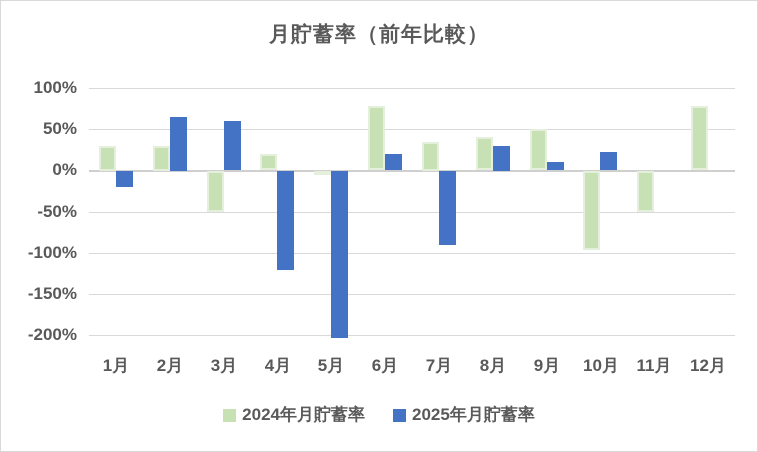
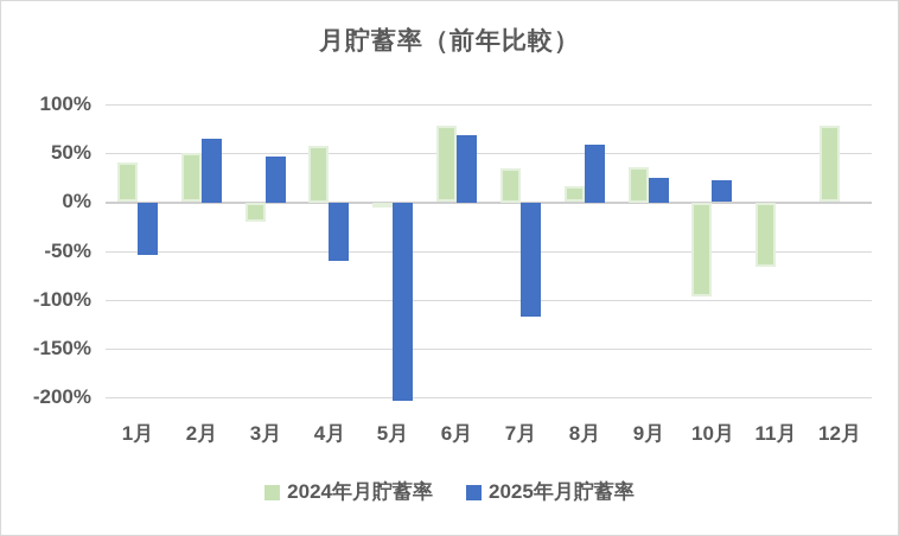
2024年月貯蓄率/1月: 30% -> 40%
2025年月貯蓄率/1月: -20% -> -50%
2024年月貯蓄率/2月: 30% -> 50%
2024年月貯蓄率/3月: -50% -> -20%
2025年月貯蓄率/3月: 60% -> 50%
2024年月貯蓄率/4月: 20% -> 60%
2025年月貯蓄率/4月: -120% -> -60%
2025年月貯蓄率/6月: 20% -> 70%
2025年月貯蓄率/7月: -90% -> -120%
2024年月貯蓄率/8月: 40% -> 20%
2025年月貯蓄率/8月: 30% -> 60%
2024年月貯蓄率/9月: 50% -> 40%
2025年月貯蓄率/9月: 10% -> 20%
2024年月貯蓄率/11月: -50% -> -60%
